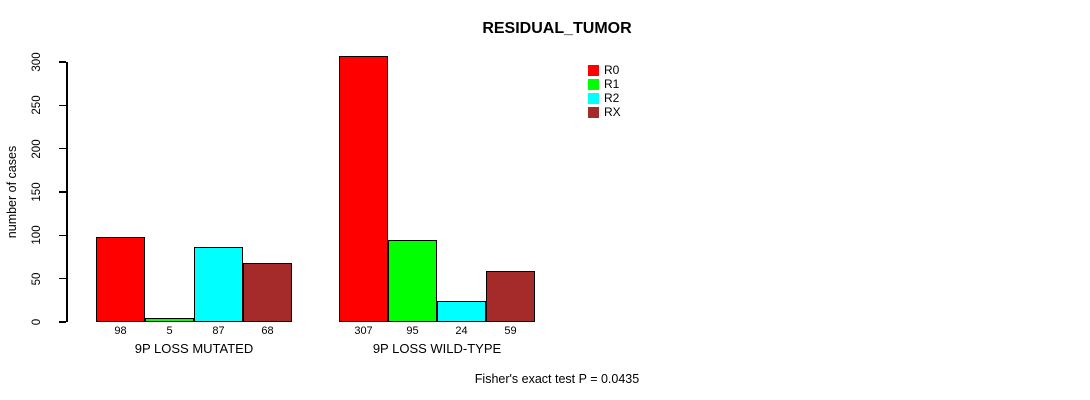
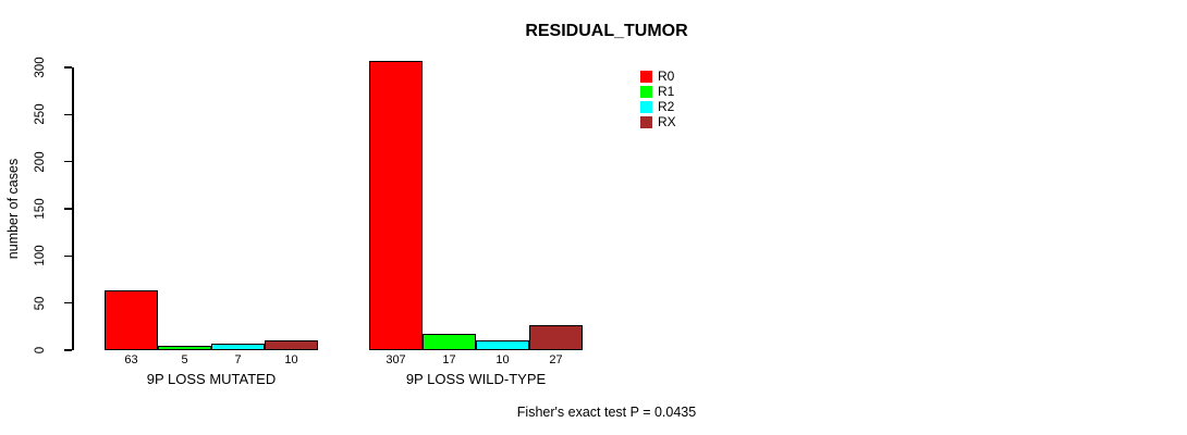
R0/9P LOSS MUTATED: 98 -> 63
R2/9P LOSS MUTATED: 87 -> 7
RX/9P LOSS MUTATED: 68 -> 10
R1/9P LOSS WILD-TYPE: 95 -> 17
R2/9P LOSS WILD-TYPE: 24 -> 10
RX/9P LOSS WILD-TYPE: 59 -> 27
